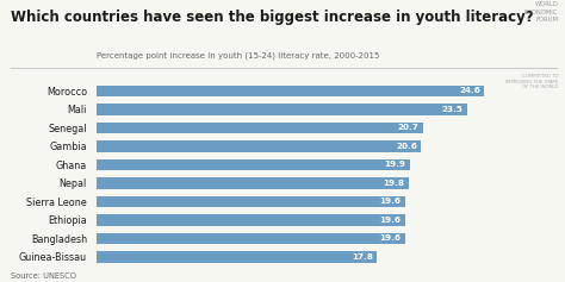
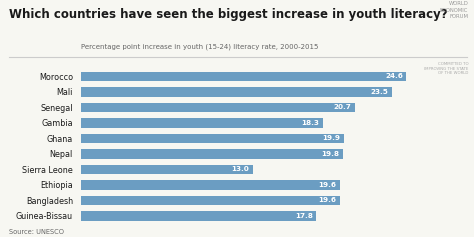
Gambia: 20.6 -> 18.3
Sierra Leone: 19.6 -> 13.0
